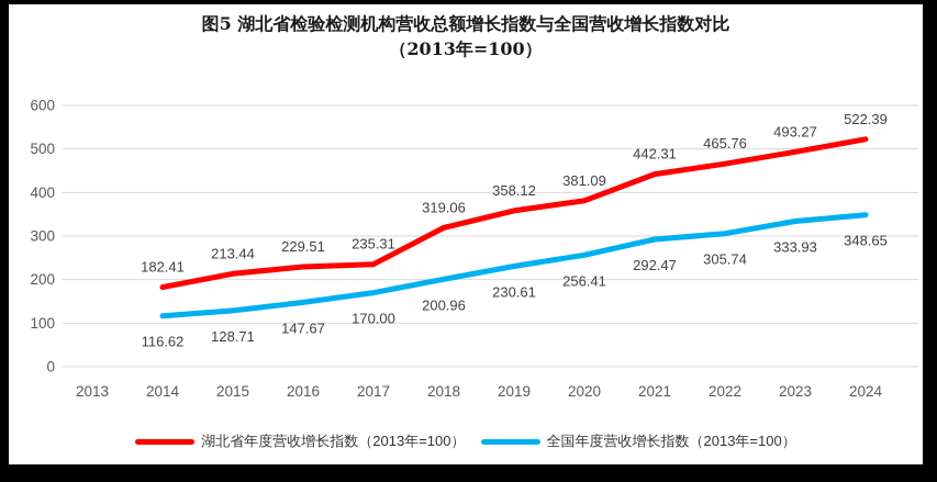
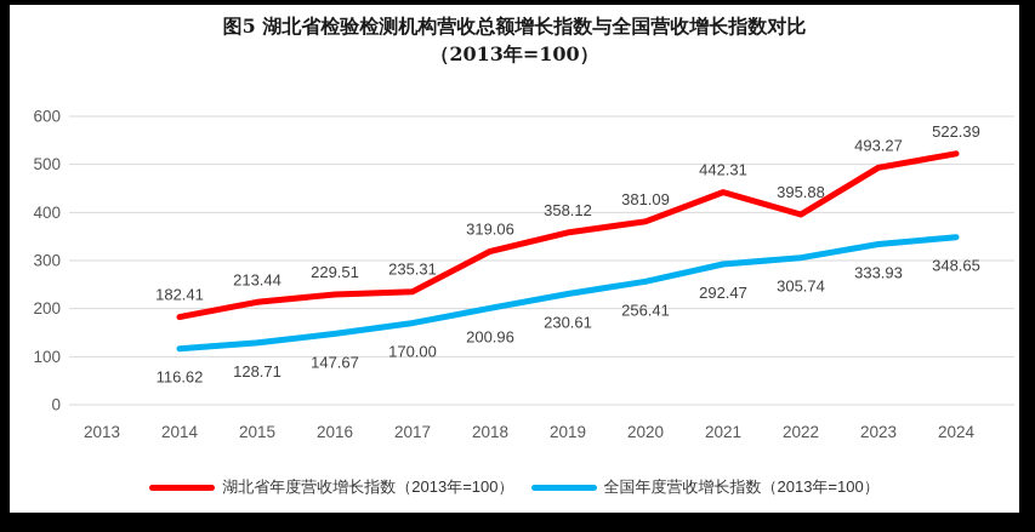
湖北省年度营收增长指数（2013年=100）/2022: 465.76 -> 395.88
